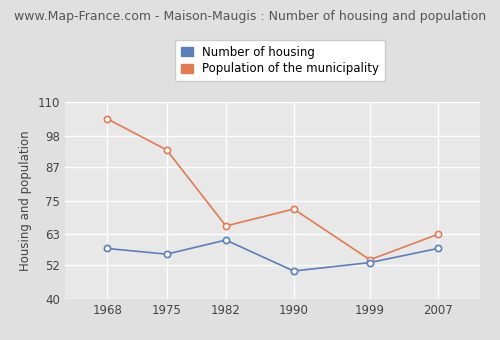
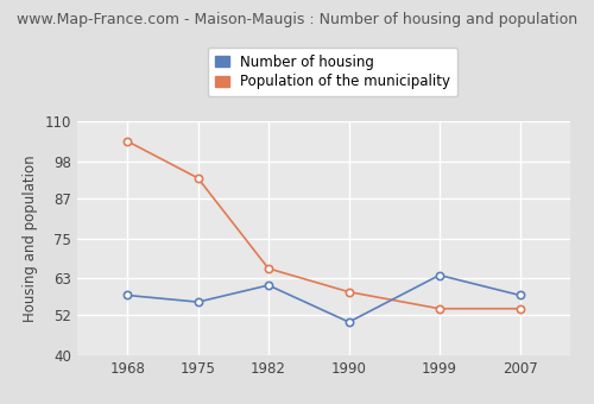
Population of the municipality/1990: 72 -> 59
Number of housing/1999: 53 -> 64
Population of the municipality/2007: 63 -> 54
